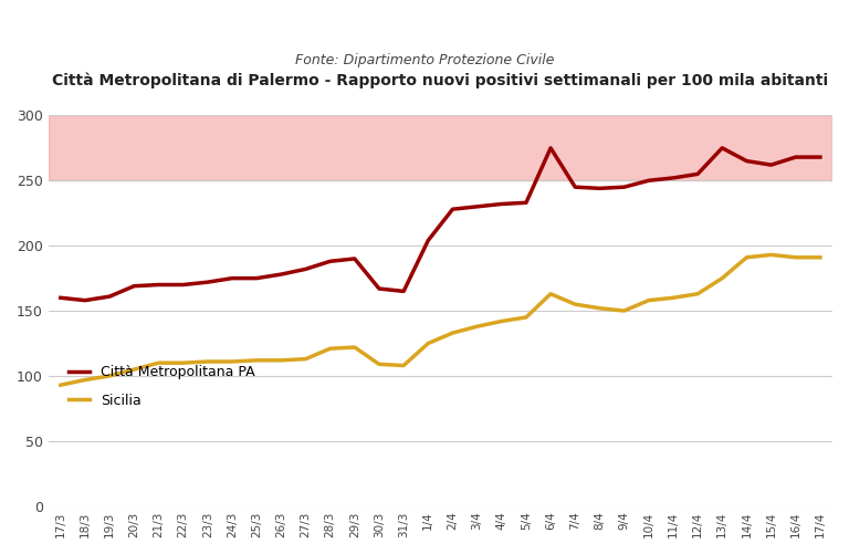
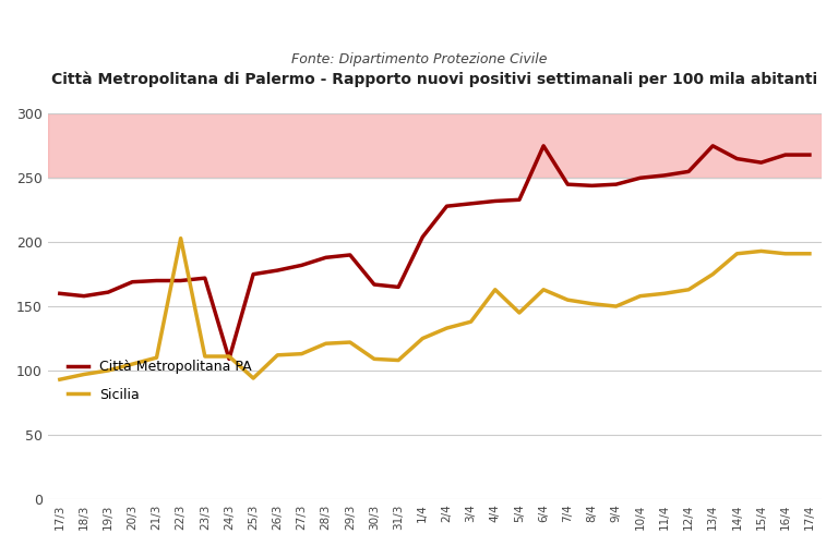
Sicilia/22/3: 110 -> 203
Città Metropolitana PA/24/3: 175 -> 109
Sicilia/25/3: 112 -> 94
Sicilia/4/4: 142 -> 163
